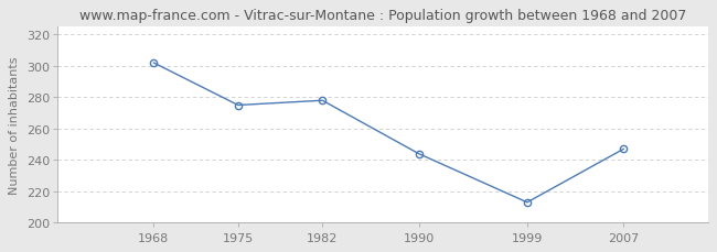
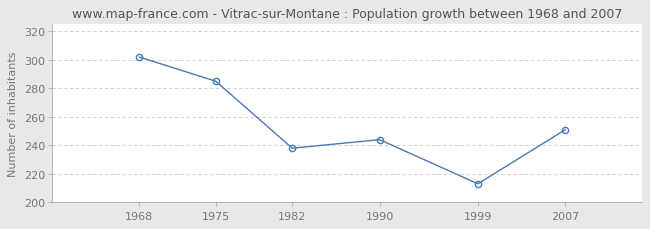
1975: 275 -> 285
1982: 278 -> 238
2007: 247 -> 251
